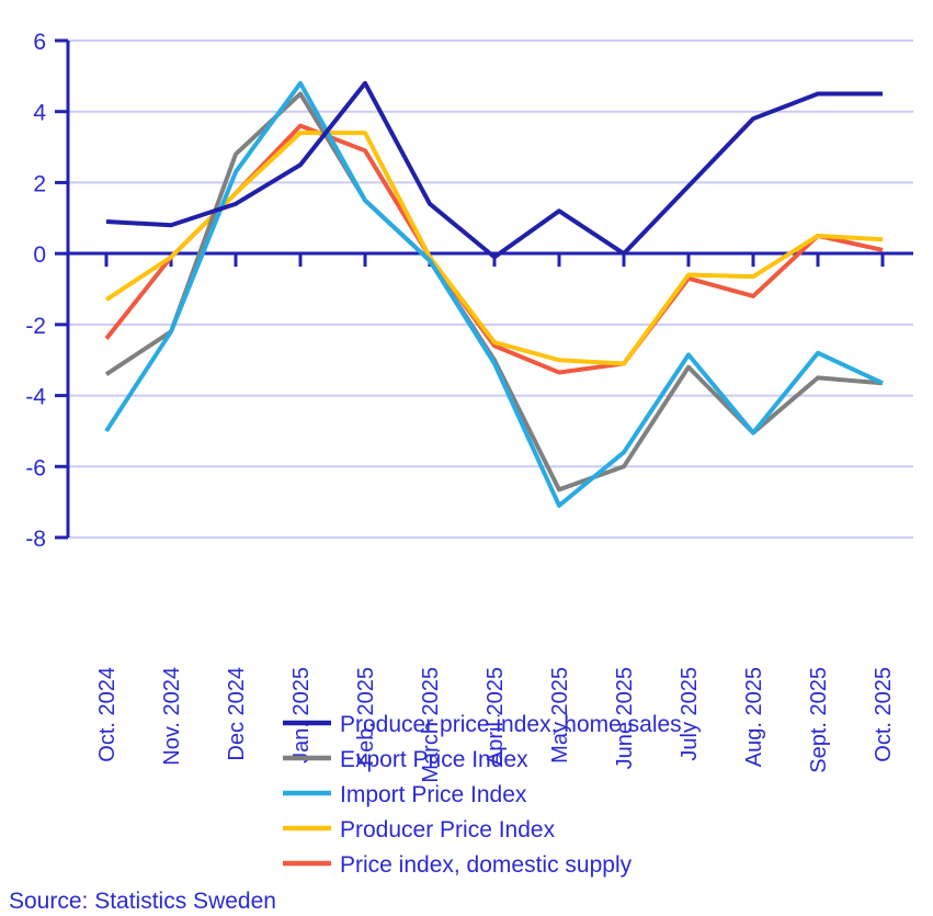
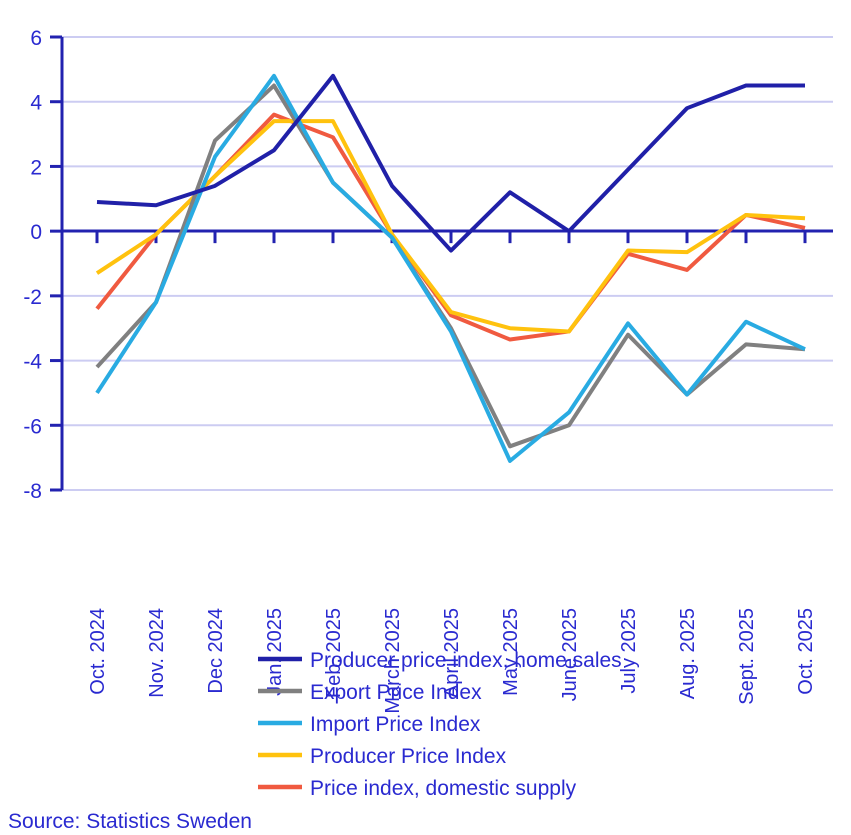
Export Price Index/Oct. 2024: -3.4 -> -4.2
Producer price index, home sales/April 2025: -0.1 -> -0.6
